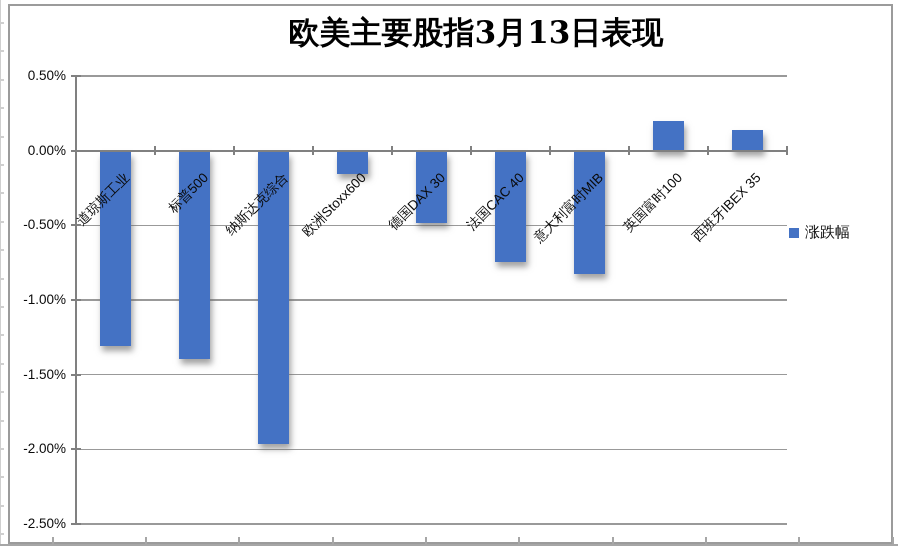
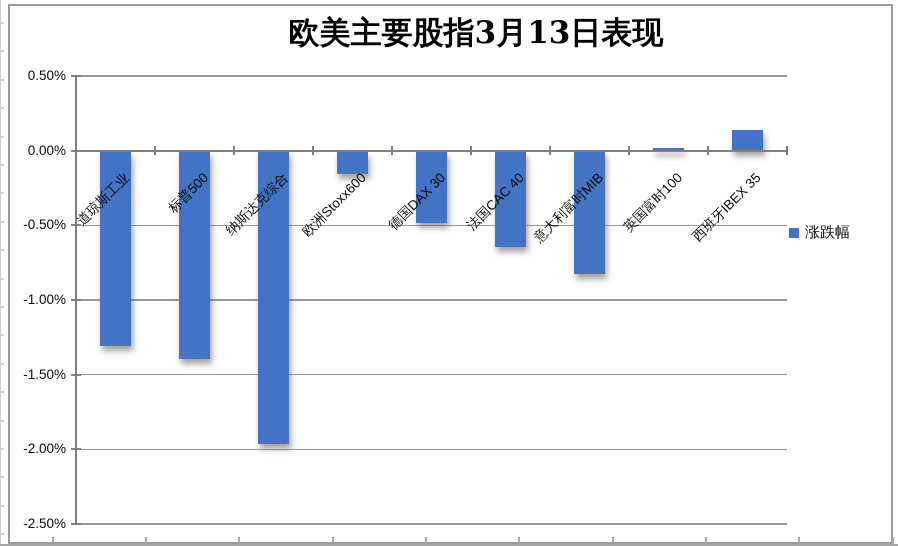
法国CAC 40: -0.74% -> -0.64%
英国富时100: 0.20% -> 0.02%
